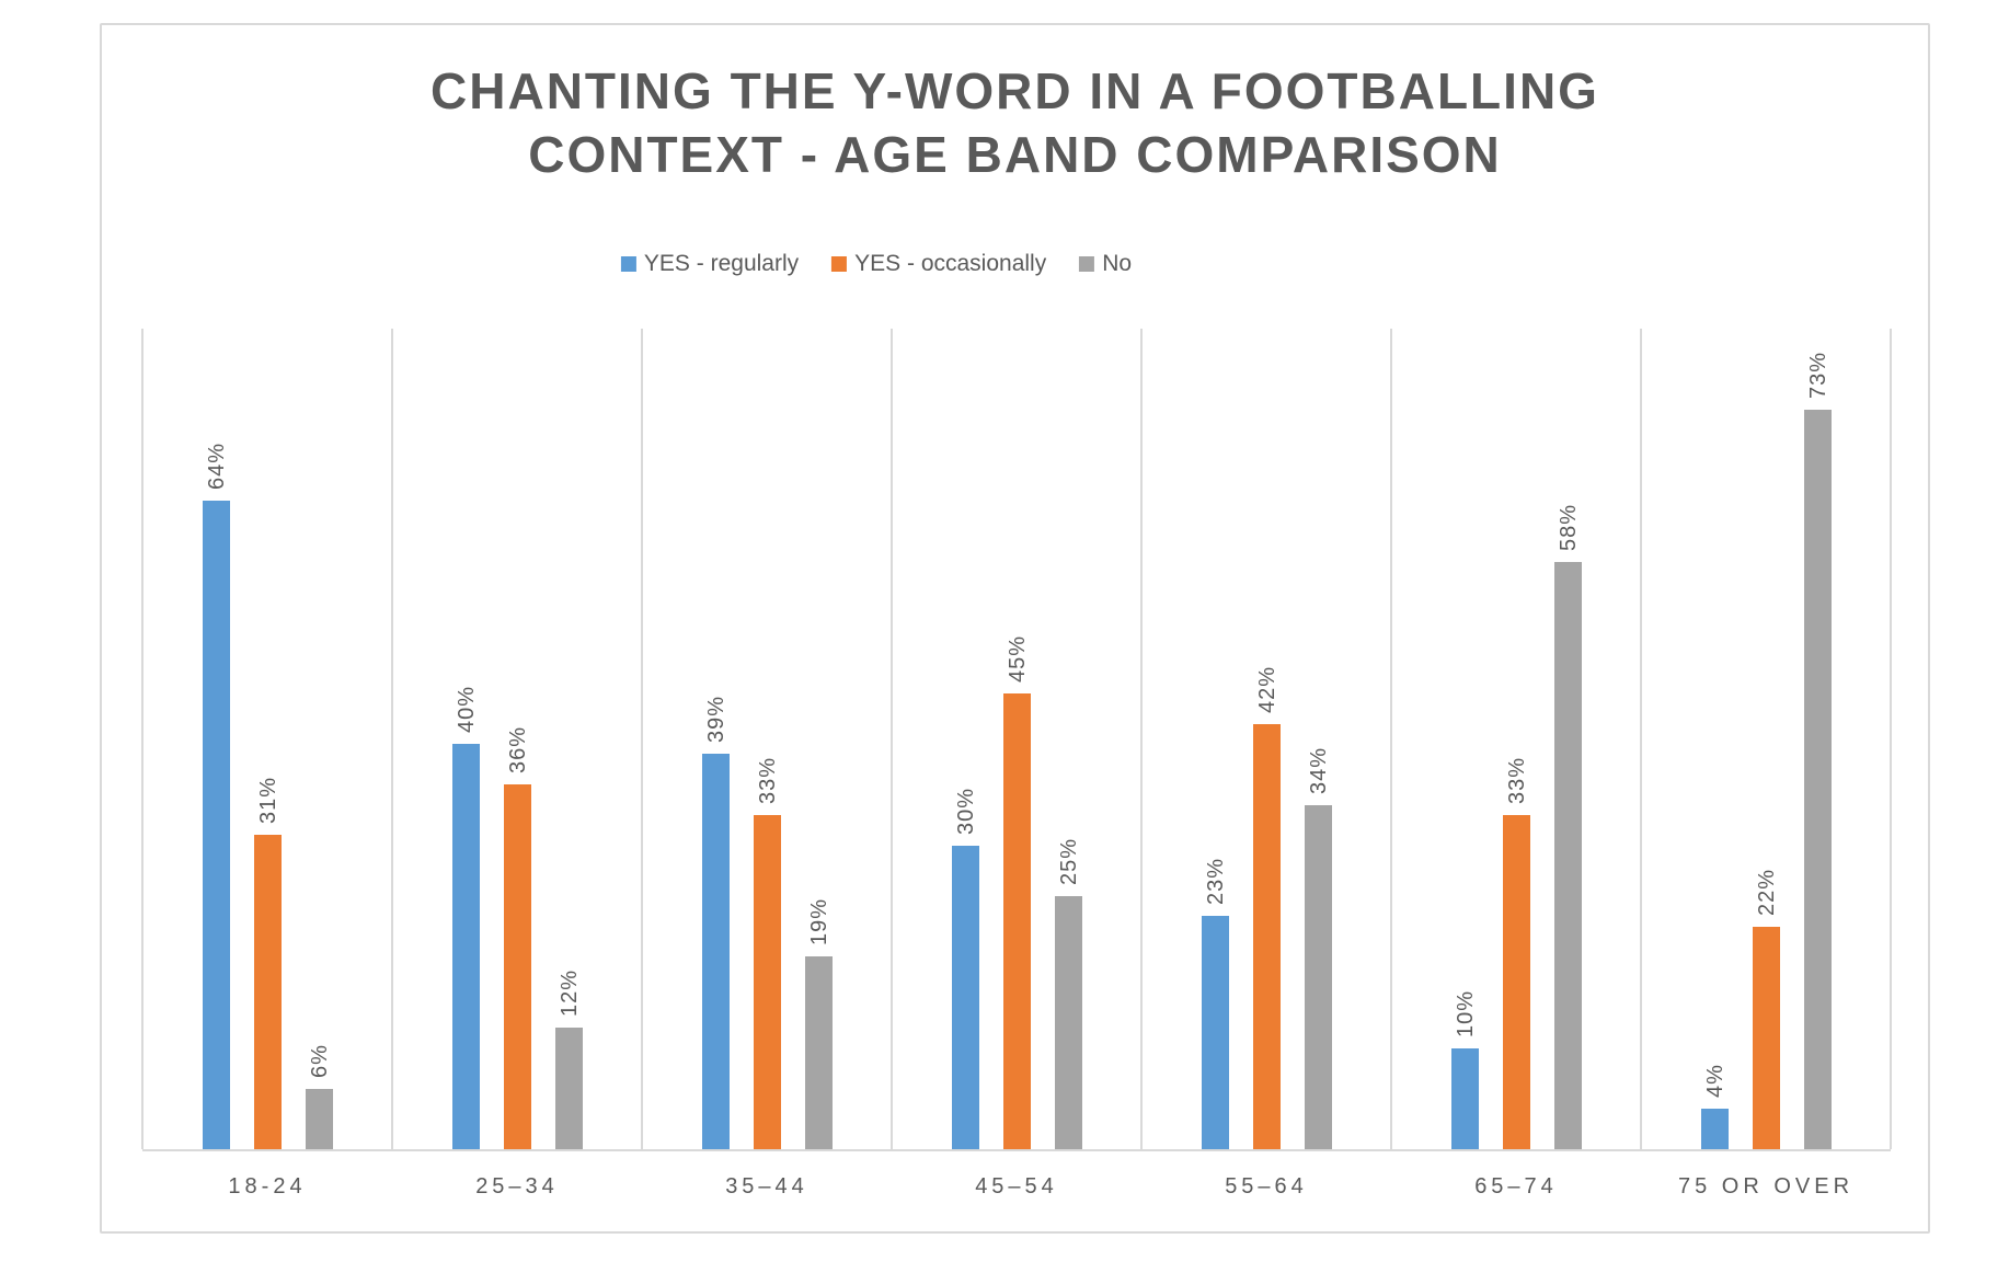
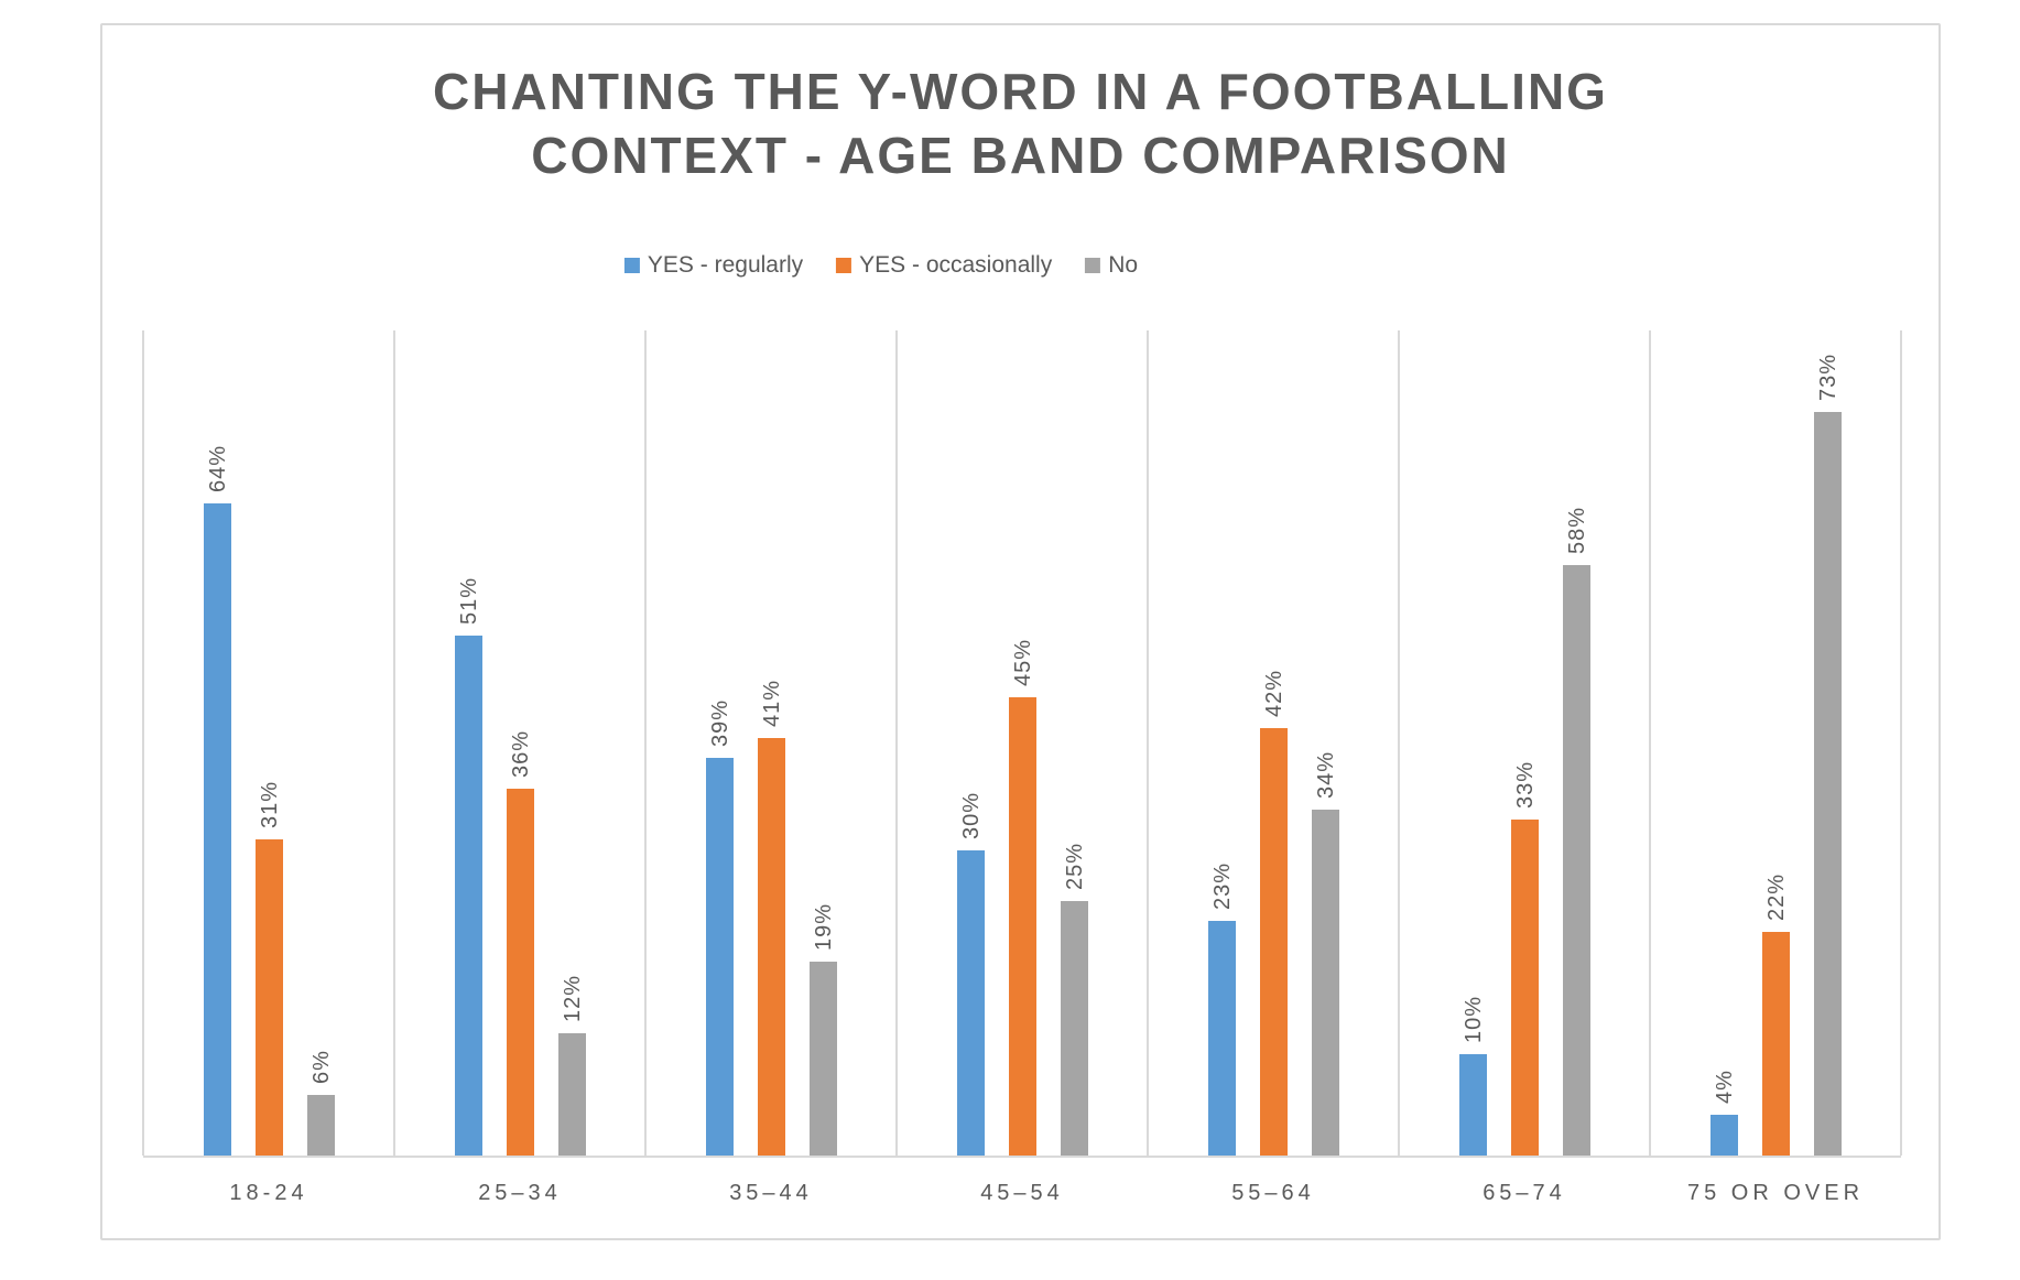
YES - regularly/25–34: 40% -> 51%
YES - occasionally/35–44: 33% -> 41%
